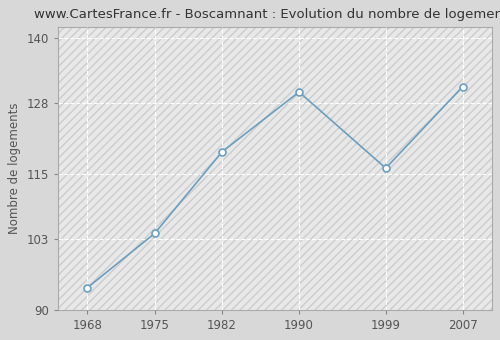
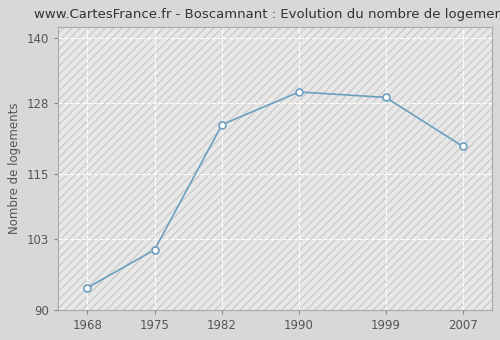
1975: 104 -> 101
1982: 119 -> 124
1999: 116 -> 129
2007: 131 -> 120
